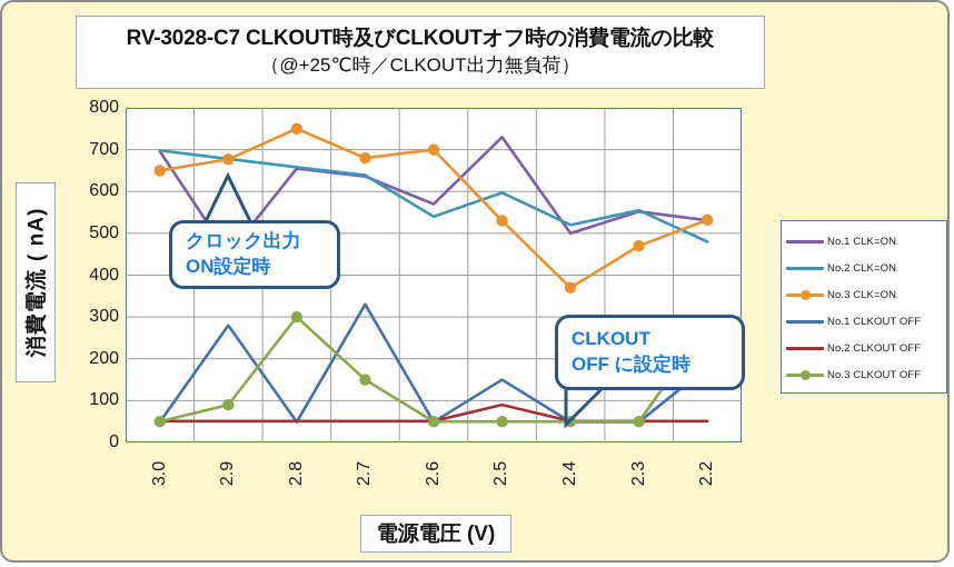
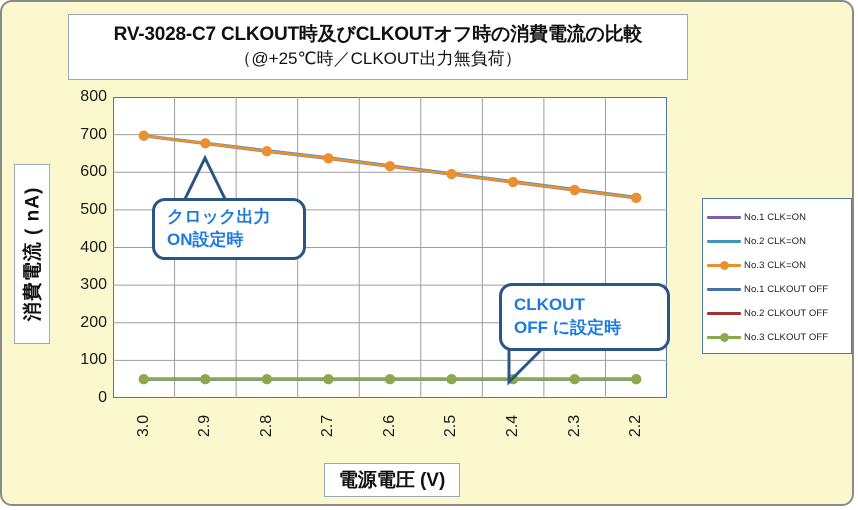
No.3 CLK=ON/3.0: 650 -> 700
No.1 CLK=ON/2.9: 450 -> 680
No.1 CLKOUT OFF/2.9: 280 -> 50
No.3 CLKOUT OFF/2.9: 90 -> 50
No.3 CLK=ON/2.8: 750 -> 660
No.3 CLKOUT OFF/2.8: 300 -> 50
No.3 CLK=ON/2.7: 680 -> 640
No.1 CLKOUT OFF/2.7: 330 -> 50
No.3 CLKOUT OFF/2.7: 150 -> 50
No.1 CLK=ON/2.6: 570 -> 620
No.2 CLK=ON/2.6: 540 -> 620
No.3 CLK=ON/2.6: 700 -> 620
No.1 CLK=ON/2.5: 730 -> 590
No.3 CLK=ON/2.5: 530 -> 600
No.1 CLKOUT OFF/2.5: 150 -> 50
No.2 CLKOUT OFF/2.5: 90 -> 50
No.1 CLK=ON/2.4: 500 -> 570
No.2 CLK=ON/2.4: 520 -> 580
No.3 CLK=ON/2.4: 370 -> 570
No.3 CLK=ON/2.3: 470 -> 550
No.2 CLK=ON/2.2: 480 -> 530
No.1 CLKOUT OFF/2.2: 180 -> 50
No.3 CLKOUT OFF/2.2: 280 -> 50
